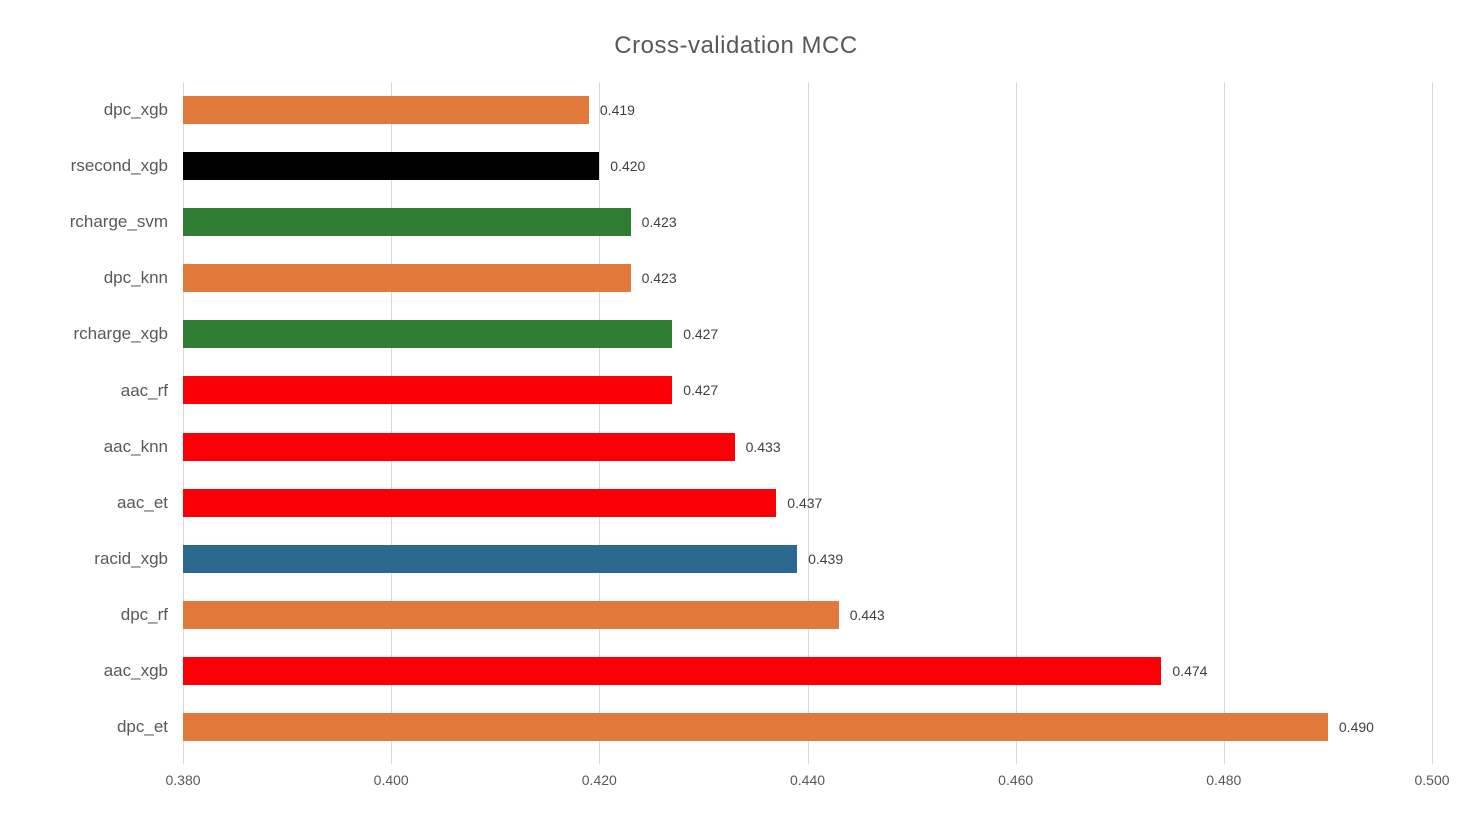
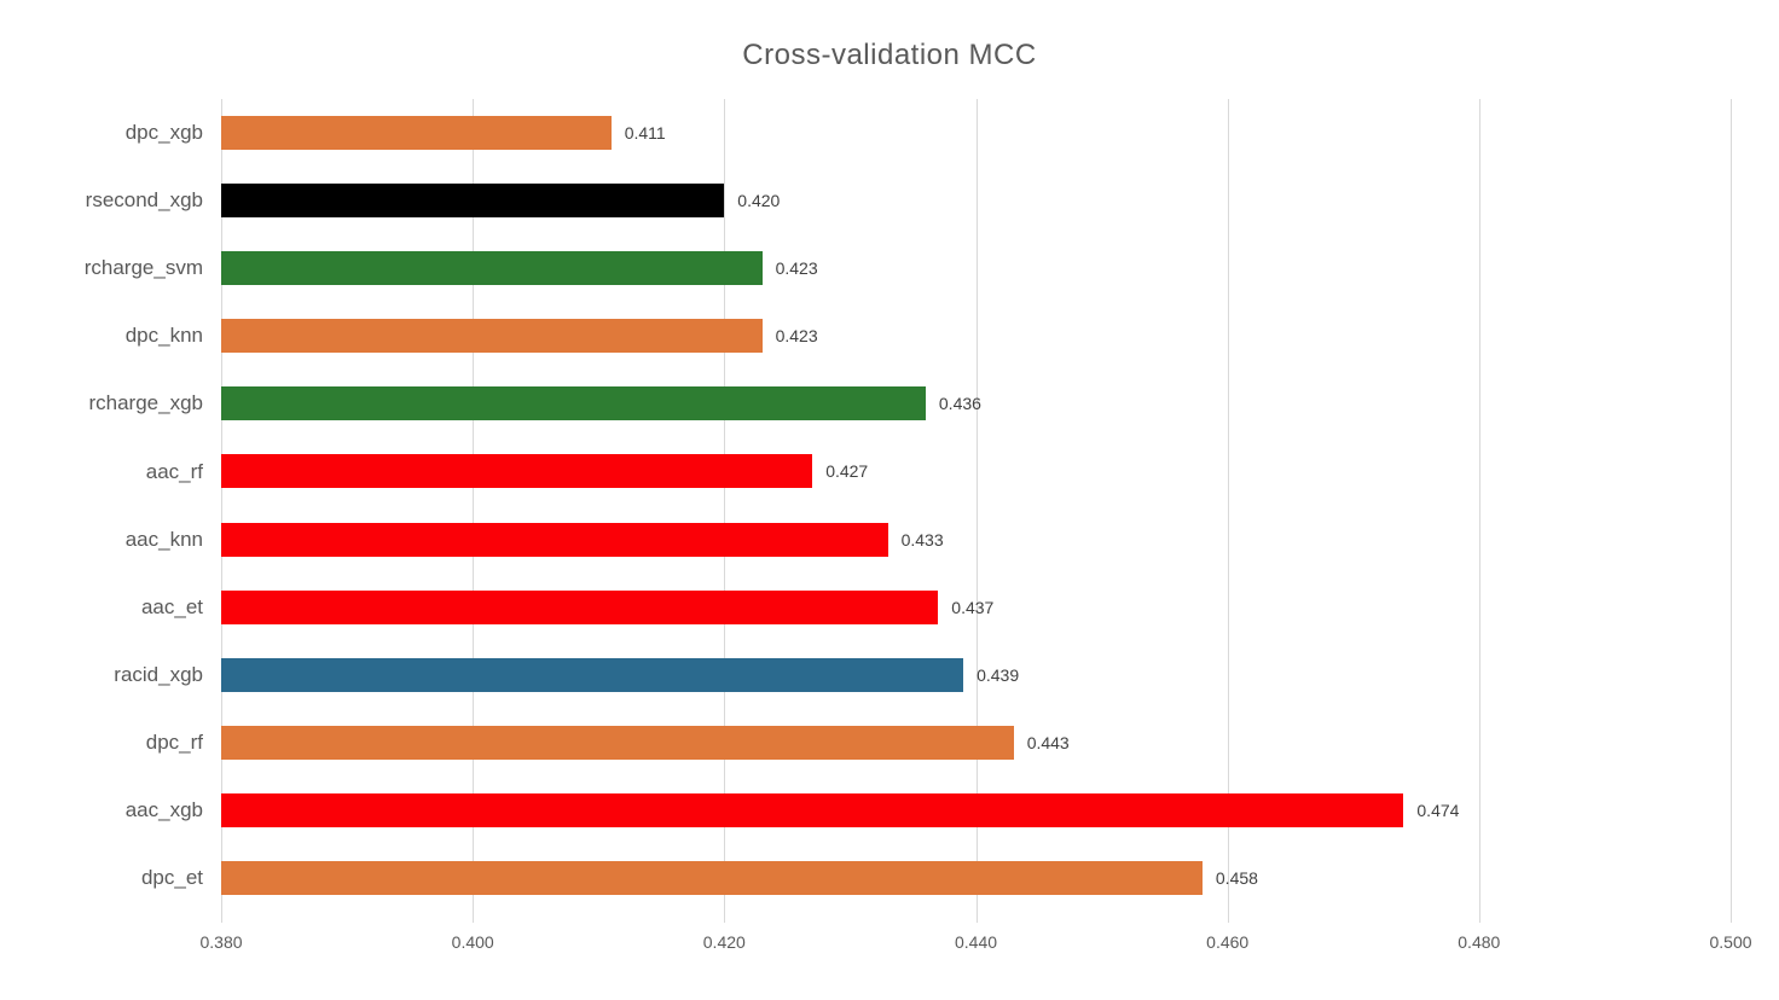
dpc_xgb: 0.419 -> 0.411
rcharge_xgb: 0.427 -> 0.436
dpc_et: 0.490 -> 0.458
